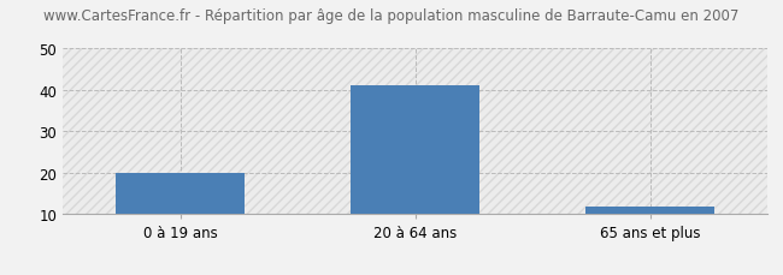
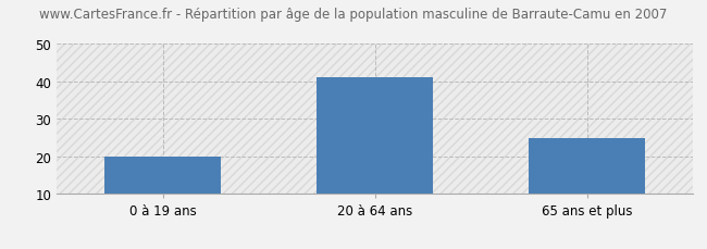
65 ans et plus: 12 -> 25
